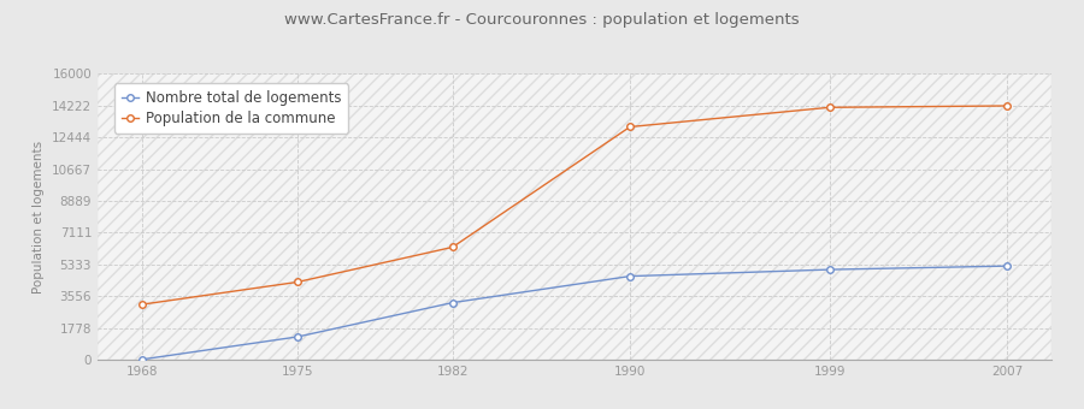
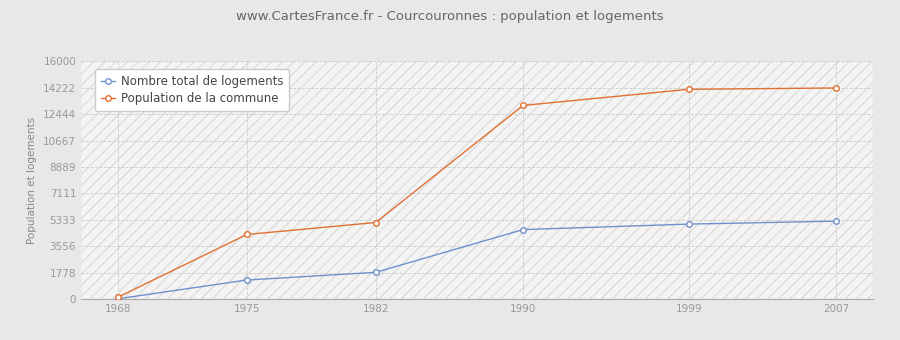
Population de la commune/1968: 3100 -> 100
Nombre total de logements/1982: 3200 -> 1800
Population de la commune/1982: 6300 -> 5200
